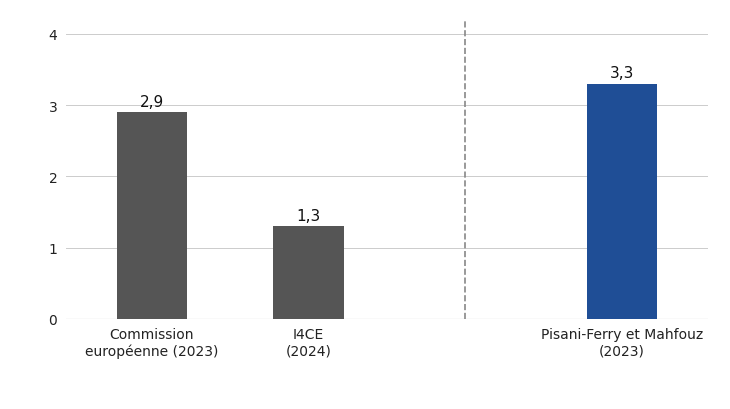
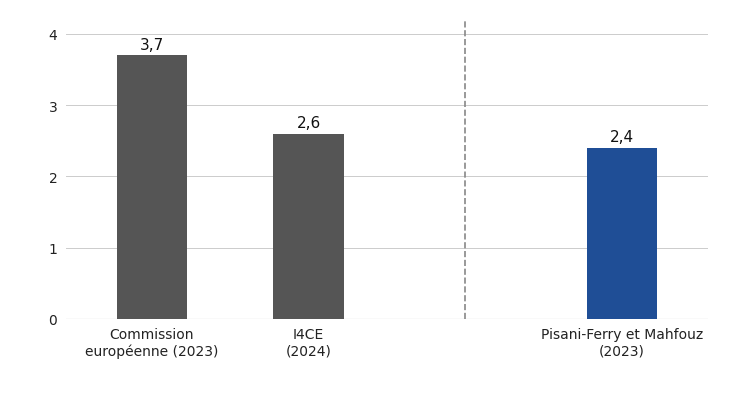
Commission européenne (2023): 2,9 -> 3,7
I4CE (2024): 1,3 -> 2,6
Pisani-Ferry et Mahfouz (2023): 3,3 -> 2,4
